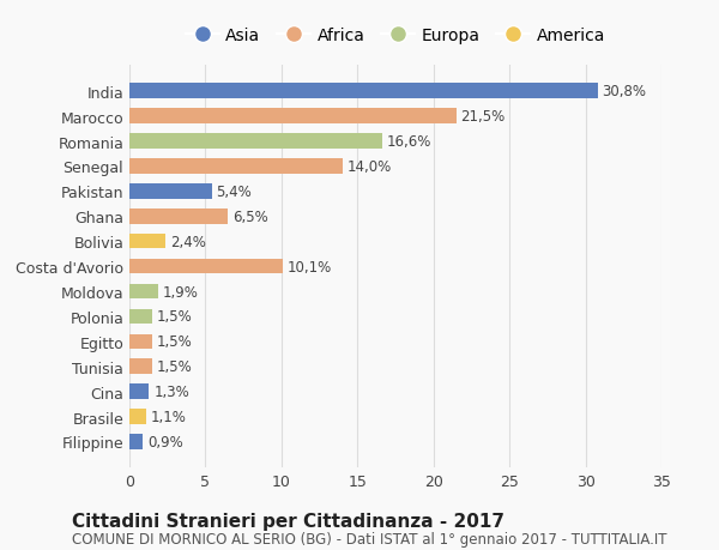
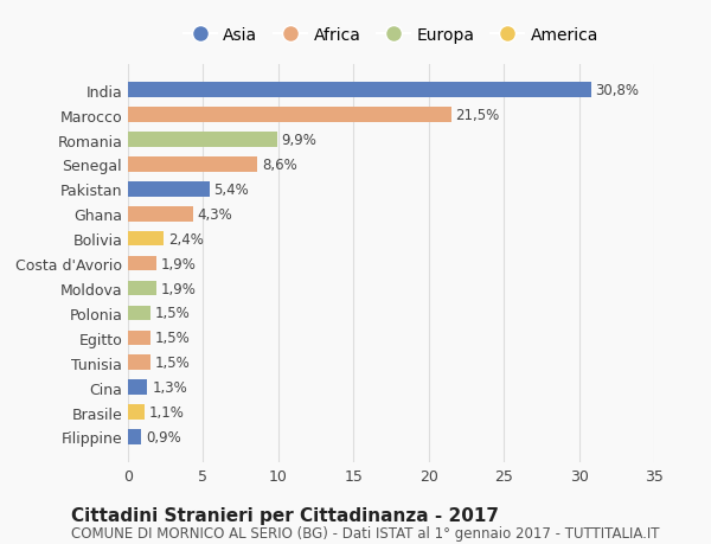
Romania: 16,6% -> 9,9%
Senegal: 14,0% -> 8,6%
Ghana: 6,5% -> 4,3%
Costa d'Avorio: 10,1% -> 1,9%
